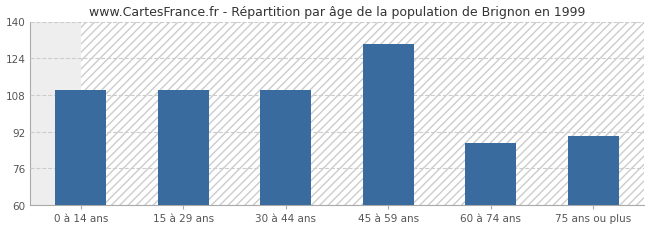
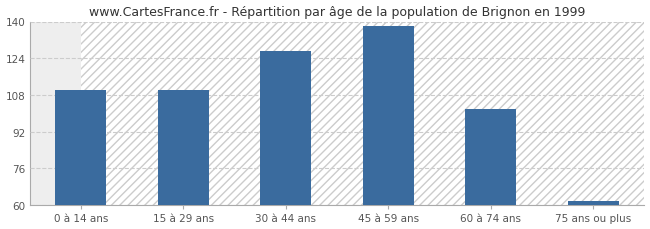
30 à 44 ans: 110 -> 127
45 à 59 ans: 130 -> 138
60 à 74 ans: 87 -> 102
75 ans ou plus: 90 -> 62
